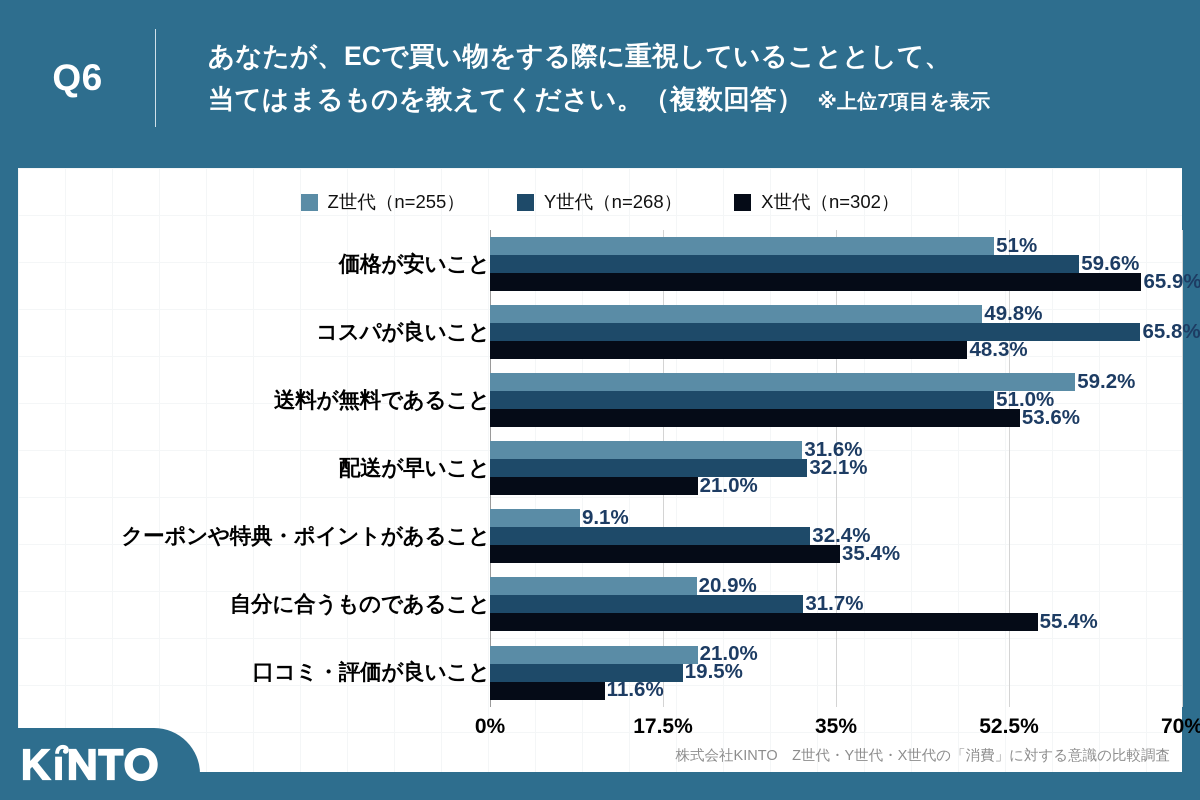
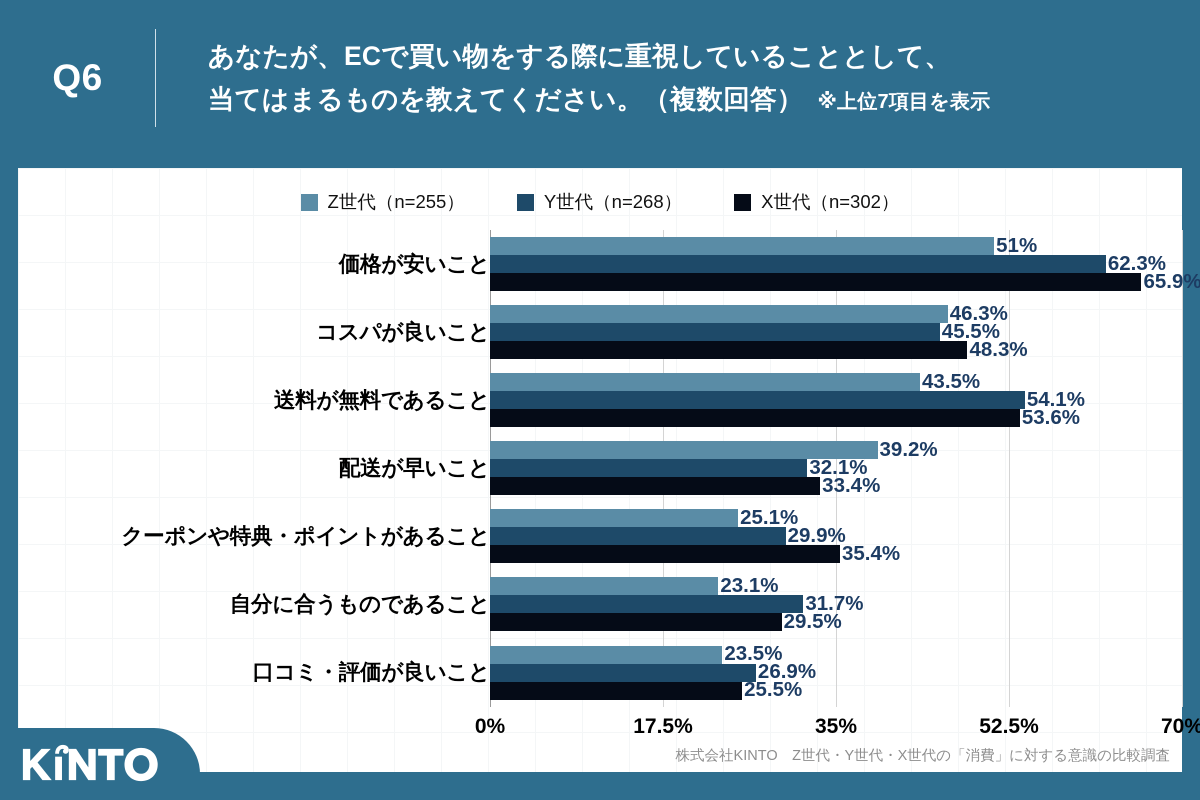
Y世代（n=268）/価格が安いこと: 59.6% -> 62.3%
Z世代（n=255）/コスパが良いこと: 49.8% -> 46.3%
Y世代（n=268）/コスパが良いこと: 65.8% -> 45.5%
Z世代（n=255）/送料が無料であること: 59.2% -> 43.5%
Y世代（n=268）/送料が無料であること: 51.0% -> 54.1%
Z世代（n=255）/配送が早いこと: 31.6% -> 39.2%
X世代（n=302）/配送が早いこと: 21.0% -> 33.4%
Z世代（n=255）/クーポンや特典・ポイントがあること: 9.1% -> 25.1%
Y世代（n=268）/クーポンや特典・ポイントがあること: 32.4% -> 29.9%
Z世代（n=255）/自分に合うものであること: 20.9% -> 23.1%
X世代（n=302）/自分に合うものであること: 55.4% -> 29.5%
Z世代（n=255）/口コミ・評価が良いこと: 21.0% -> 23.5%
Y世代（n=268）/口コミ・評価が良いこと: 19.5% -> 26.9%
X世代（n=302）/口コミ・評価が良いこと: 11.6% -> 25.5%
